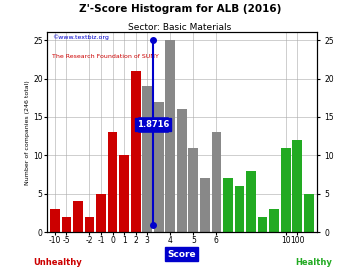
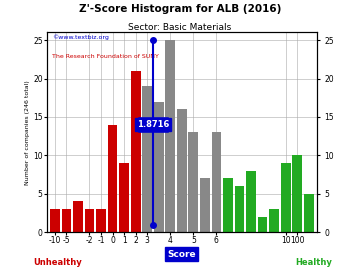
-5: 2 -> 3
-2: 2 -> 3
-1: 5 -> 3
0: 13 -> 14
1: 10 -> 9
5: 11 -> 13
10: 11 -> 9
100: 12 -> 10
